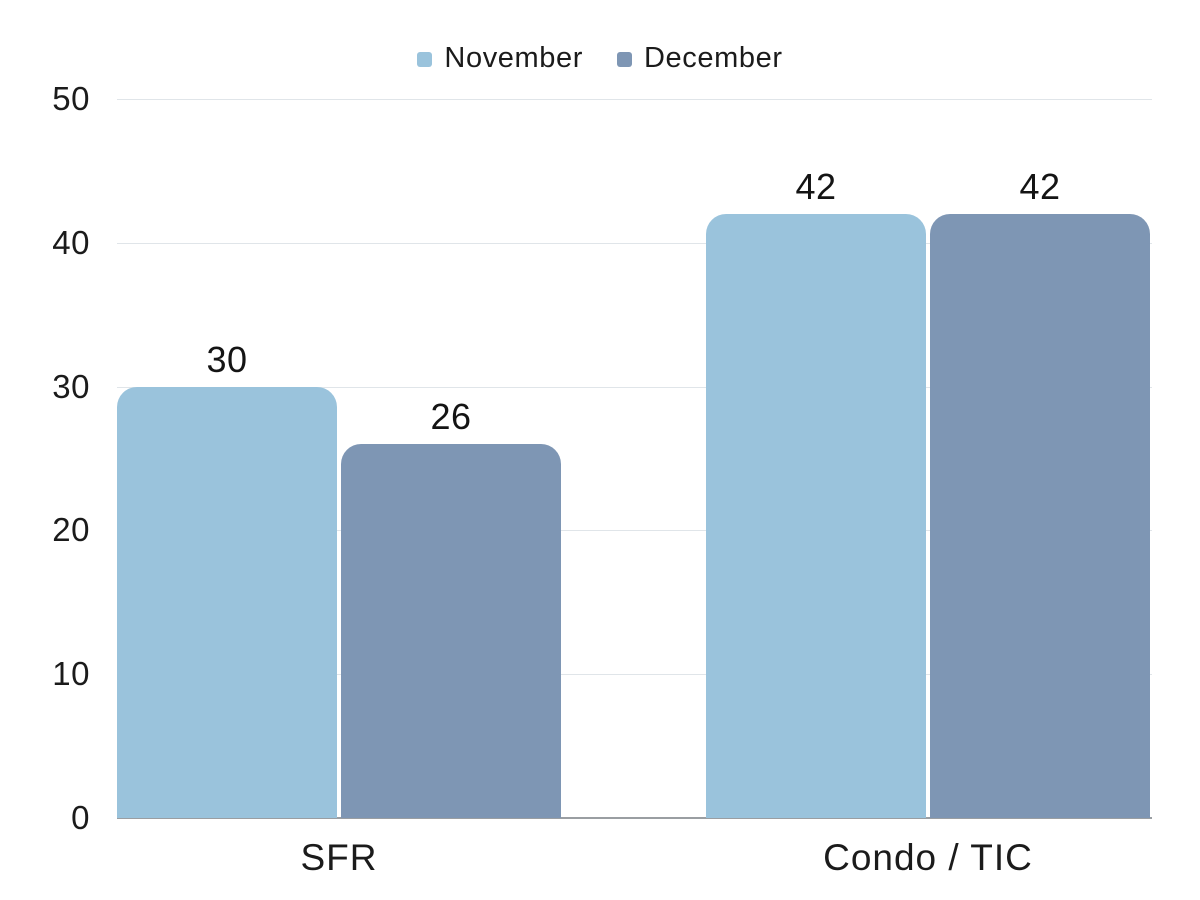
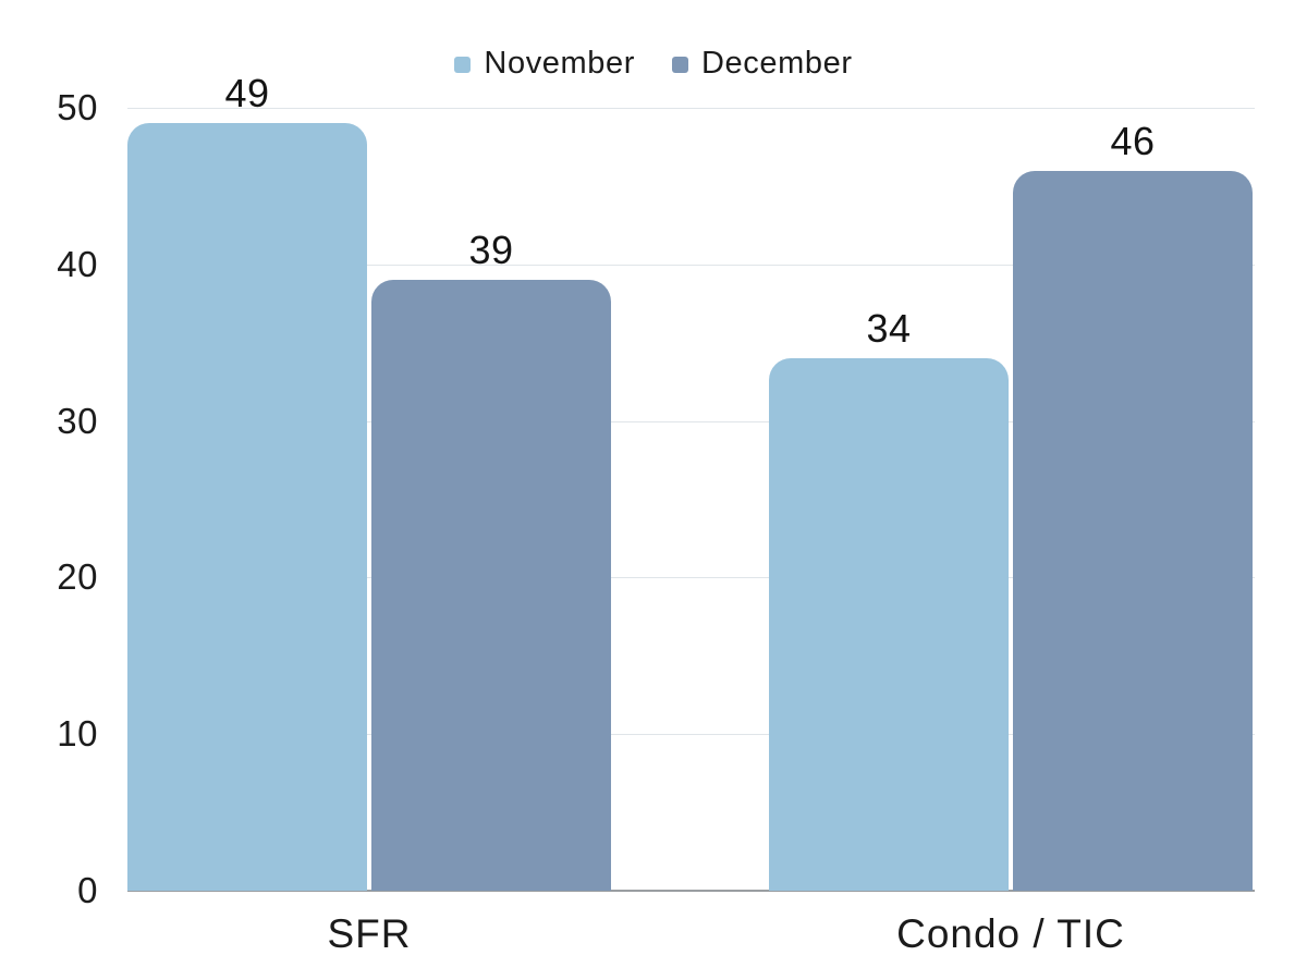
November/SFR: 30 -> 49
December/SFR: 26 -> 39
November/Condo / TIC: 42 -> 34
December/Condo / TIC: 42 -> 46
